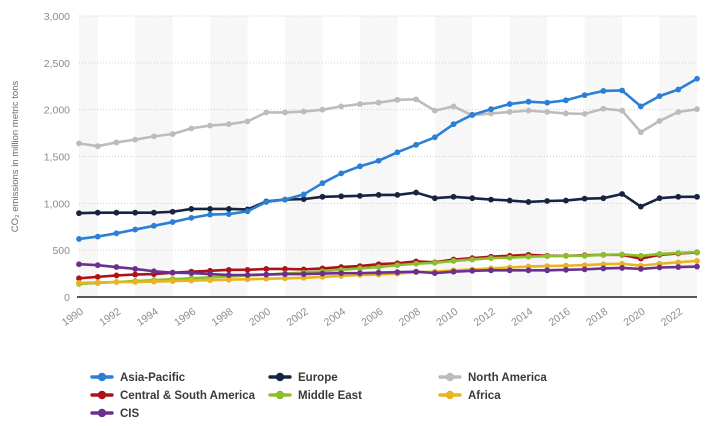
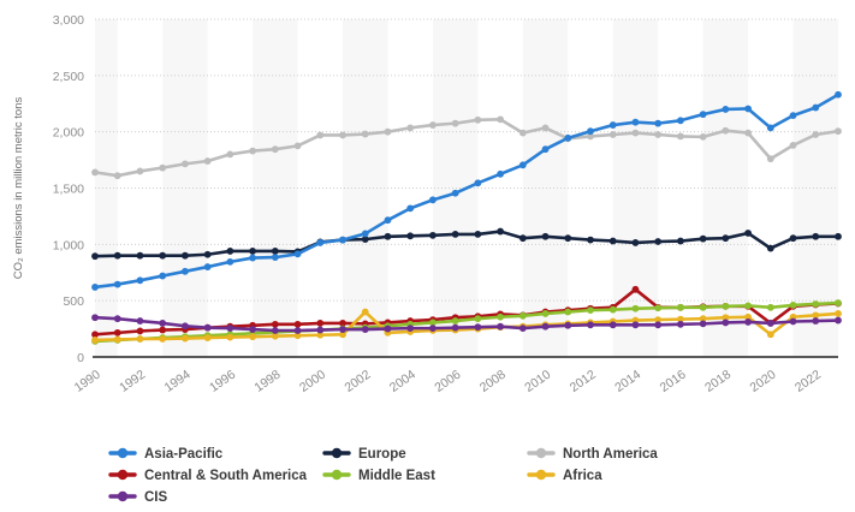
Africa/2002: 200 -> 400
Central & South America/2014: 400 -> 600
Central & South America/2020: 400 -> 300
Africa/2020: 300 -> 200
